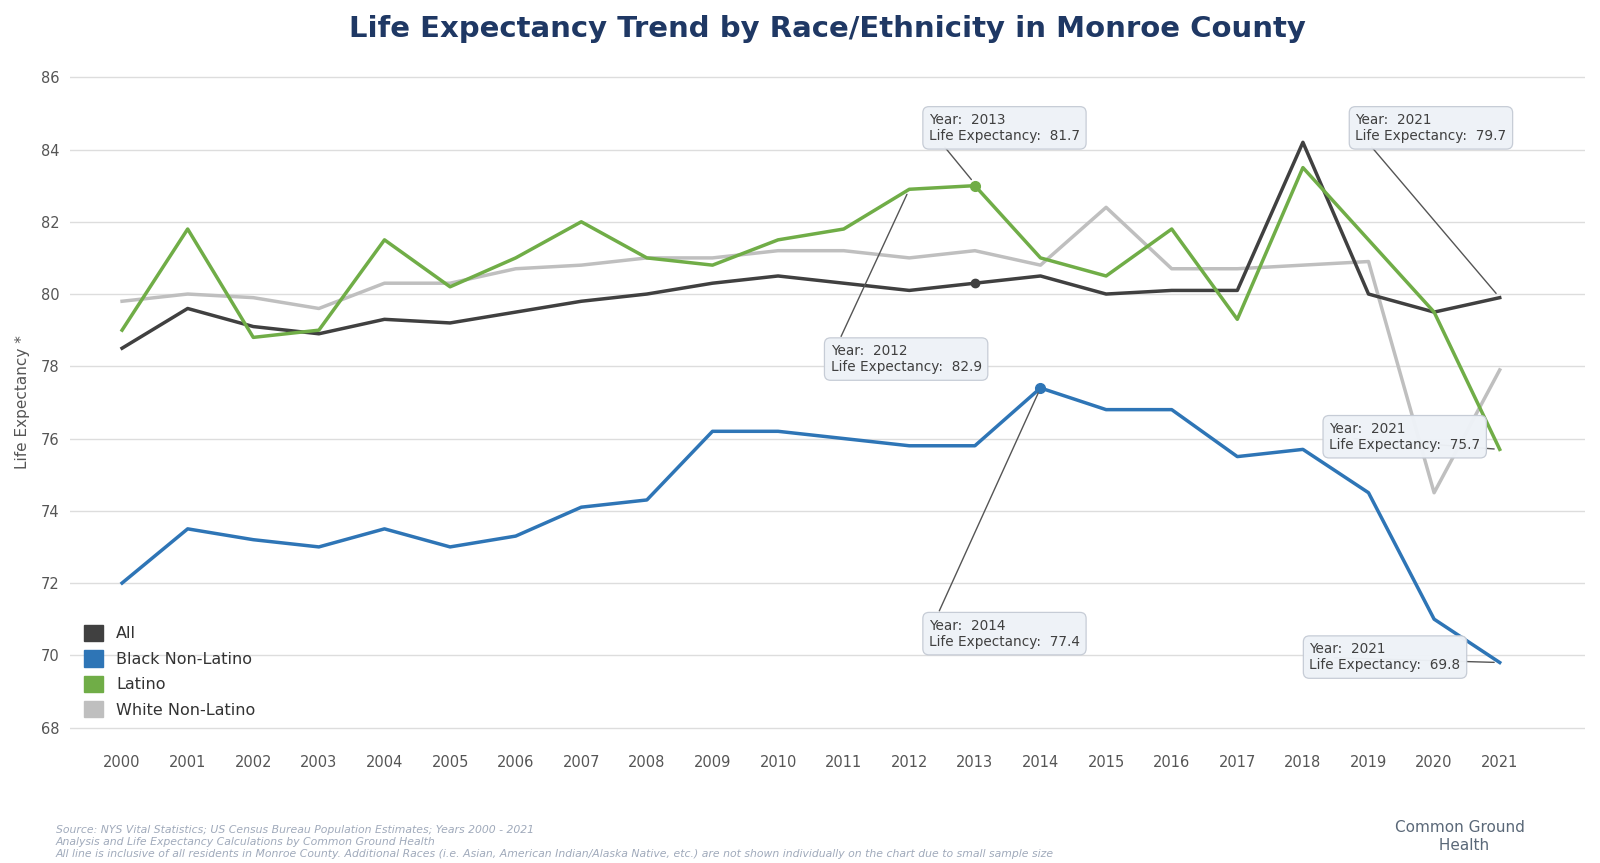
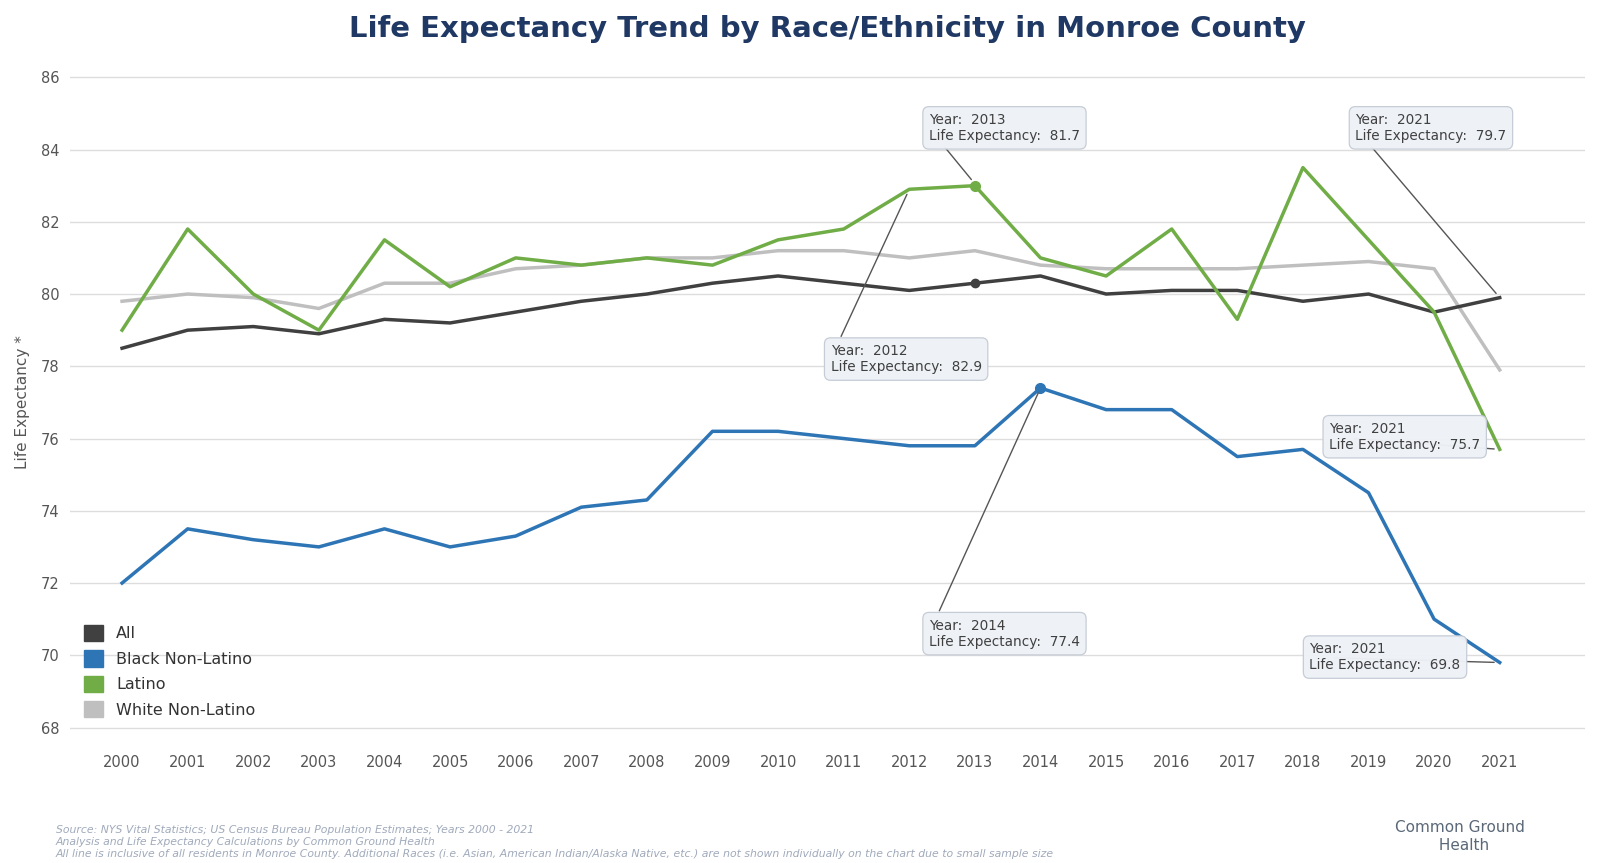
All/2001: 79.6 -> 79.0
Latino/2002: 78.8 -> 80.0
Latino/2007: 82.0 -> 80.8
White Non-Latino/2015: 82.4 -> 80.7
All/2018: 84.2 -> 79.8
White Non-Latino/2020: 74.5 -> 80.7
